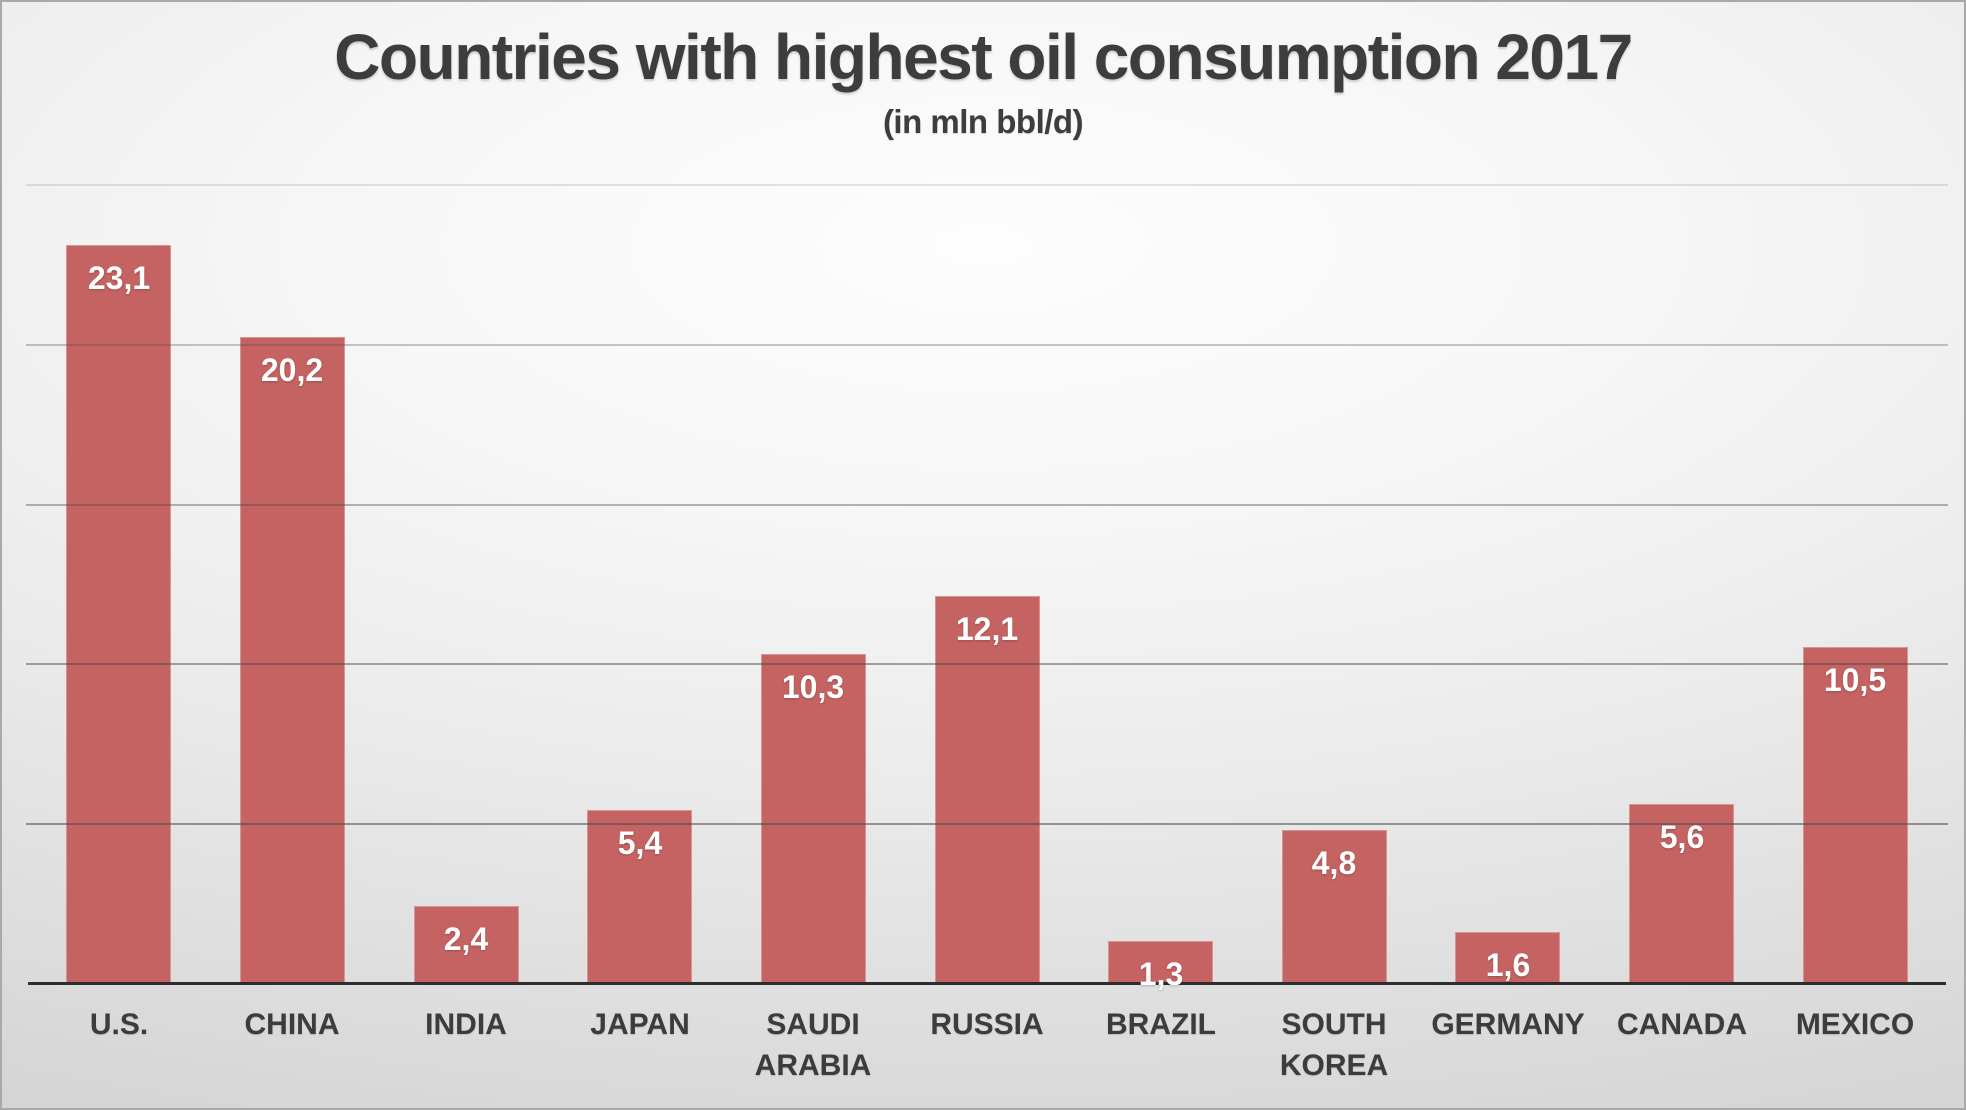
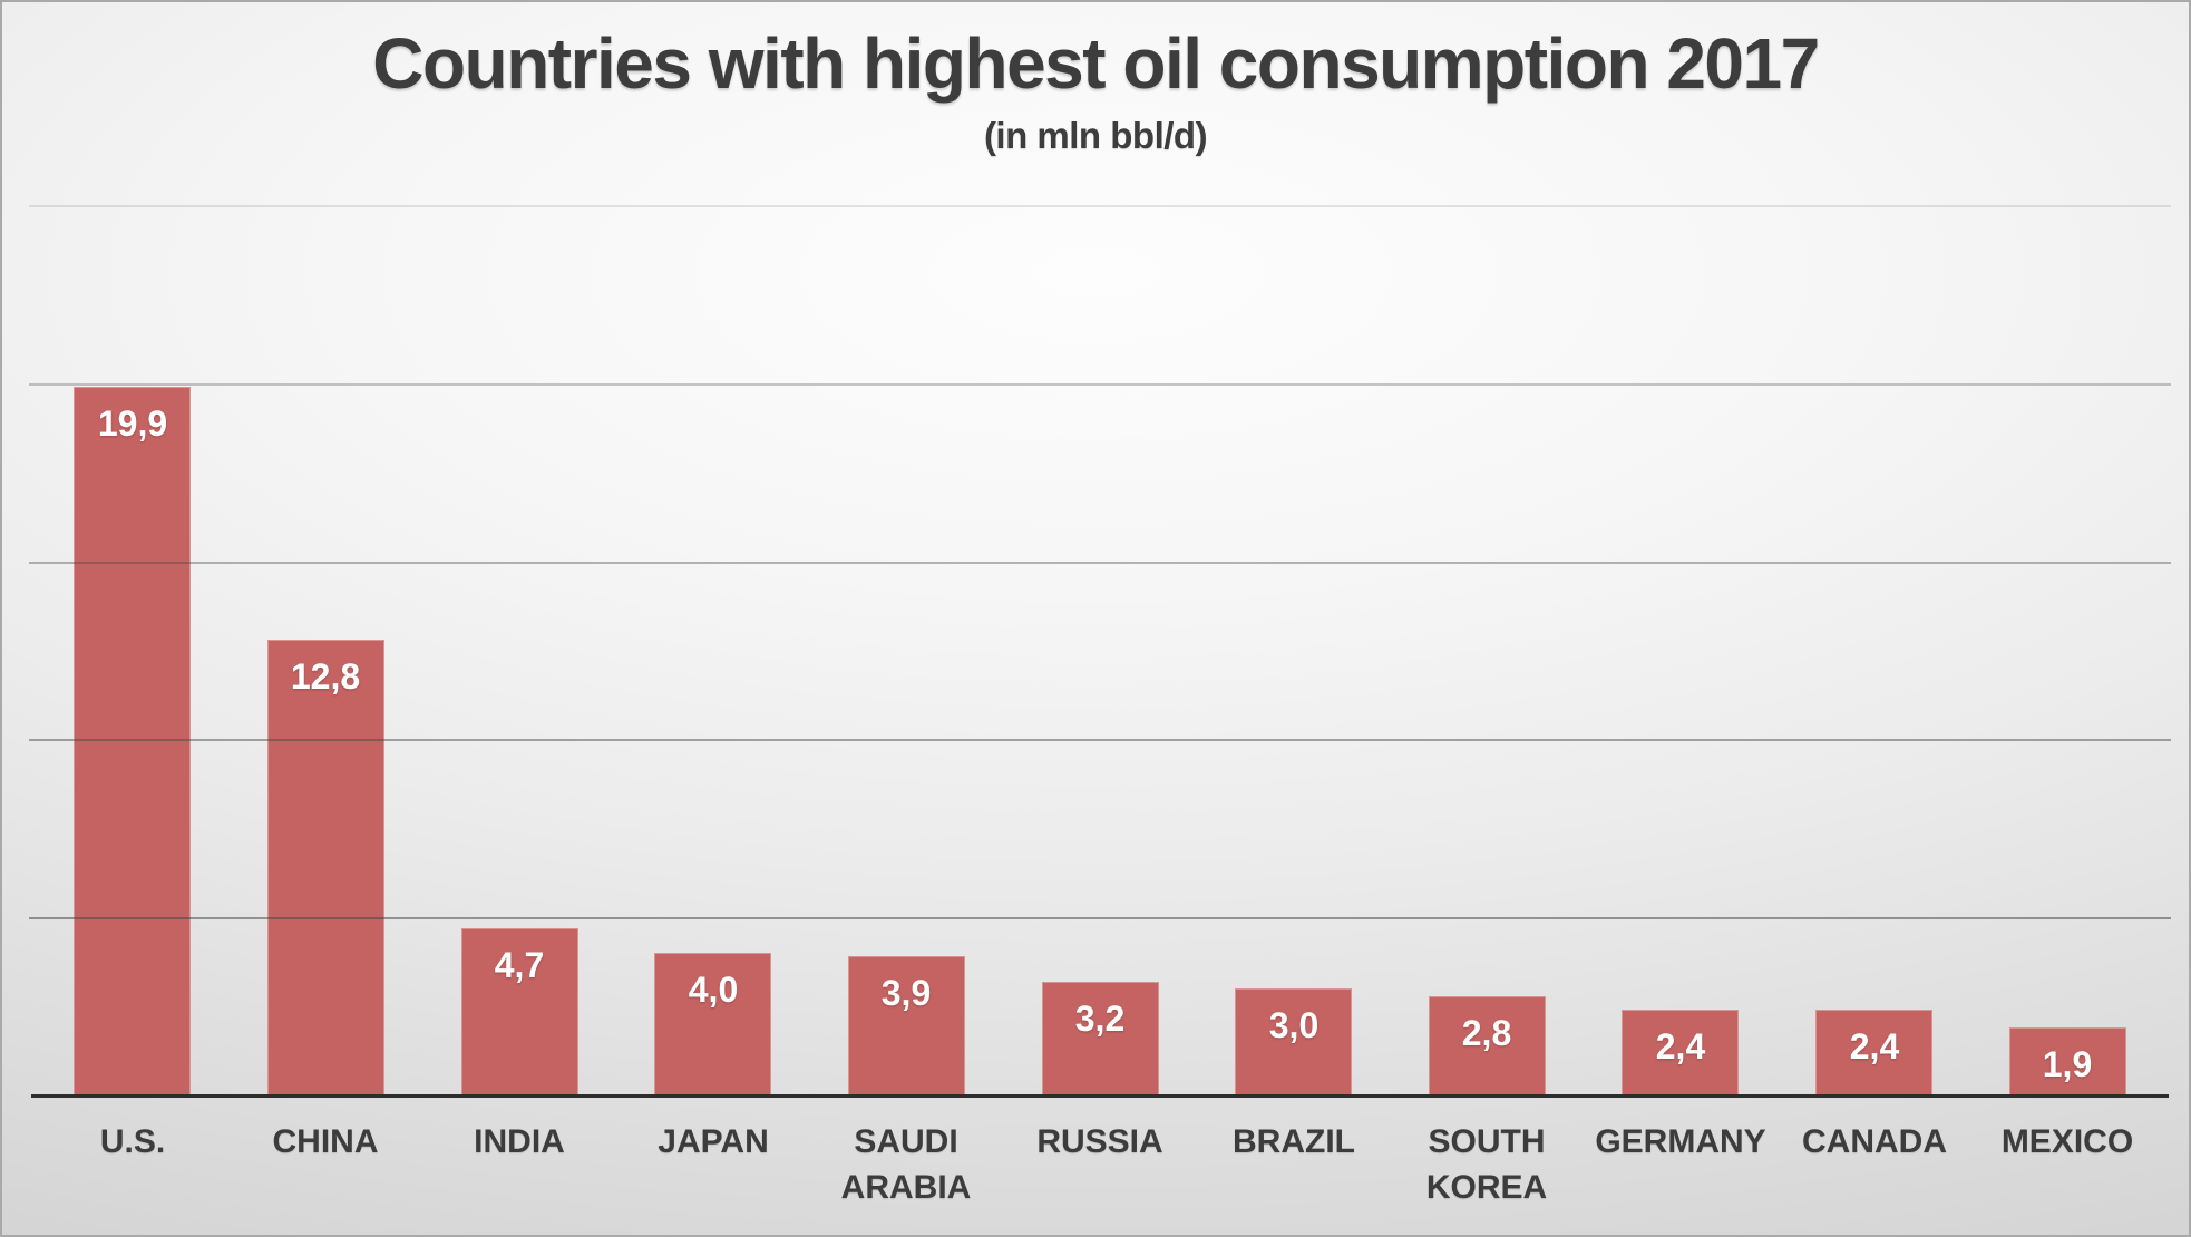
U.S.: 23,1 -> 19,9
CHINA: 20,2 -> 12,8
INDIA: 2,4 -> 4,7
JAPAN: 5,4 -> 4,0
SAUDI ARABIA: 10,3 -> 3,9
RUSSIA: 12,1 -> 3,2
BRAZIL: 1,3 -> 3,0
SOUTH KOREA: 4,8 -> 2,8
GERMANY: 1,6 -> 2,4
CANADA: 5,6 -> 2,4
MEXICO: 10,5 -> 1,9
